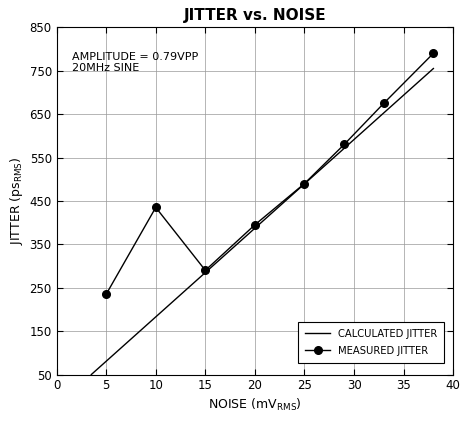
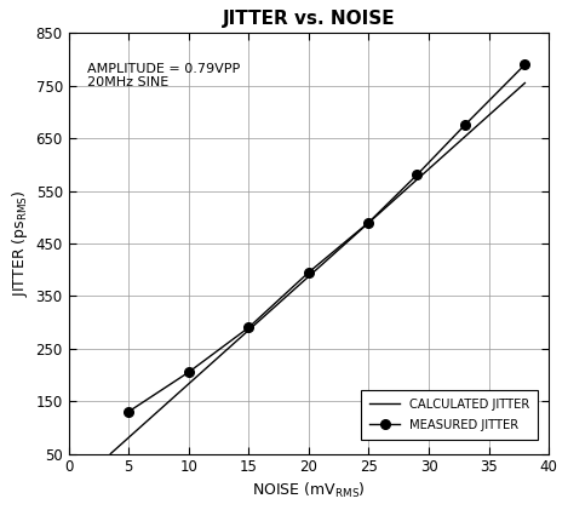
5: 235 -> 130
10: 435 -> 205
